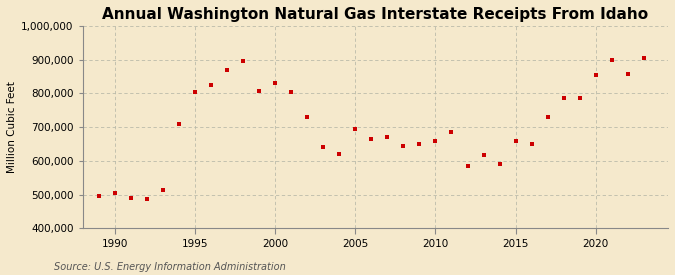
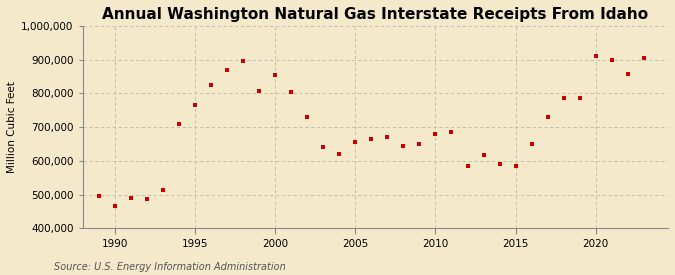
1990: 505,000 -> 465,000
1995: 803,000 -> 765,000
2000: 830,000 -> 855,000
2005: 695,000 -> 655,000
2010: 660,000 -> 680,000
2015: 660,000 -> 585,000
2020: 855,000 -> 910,000
